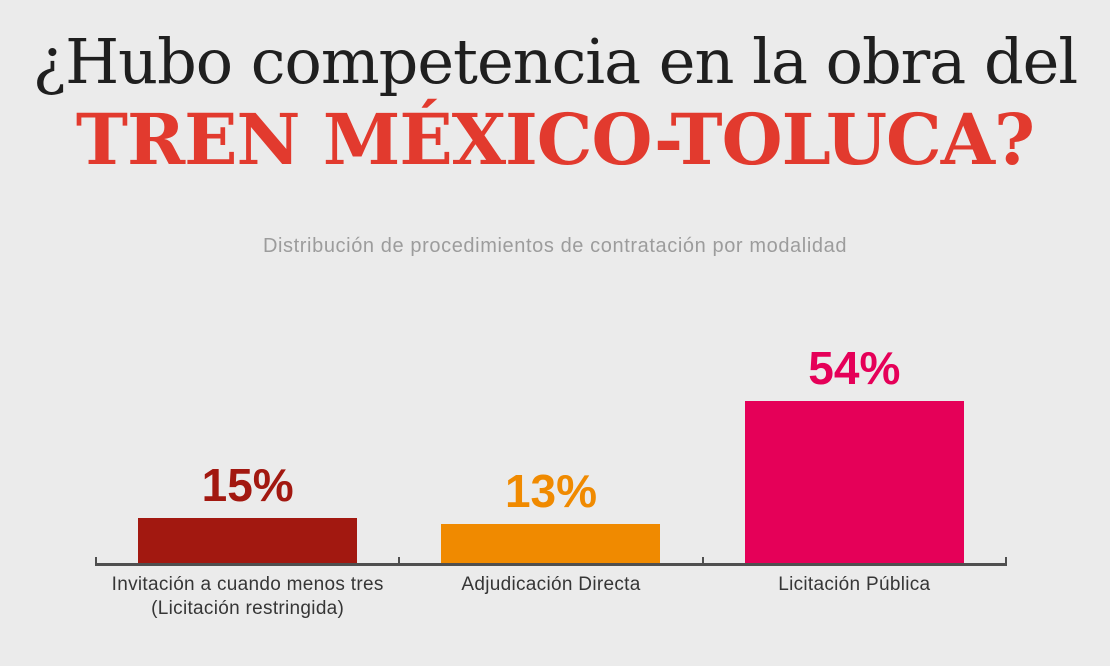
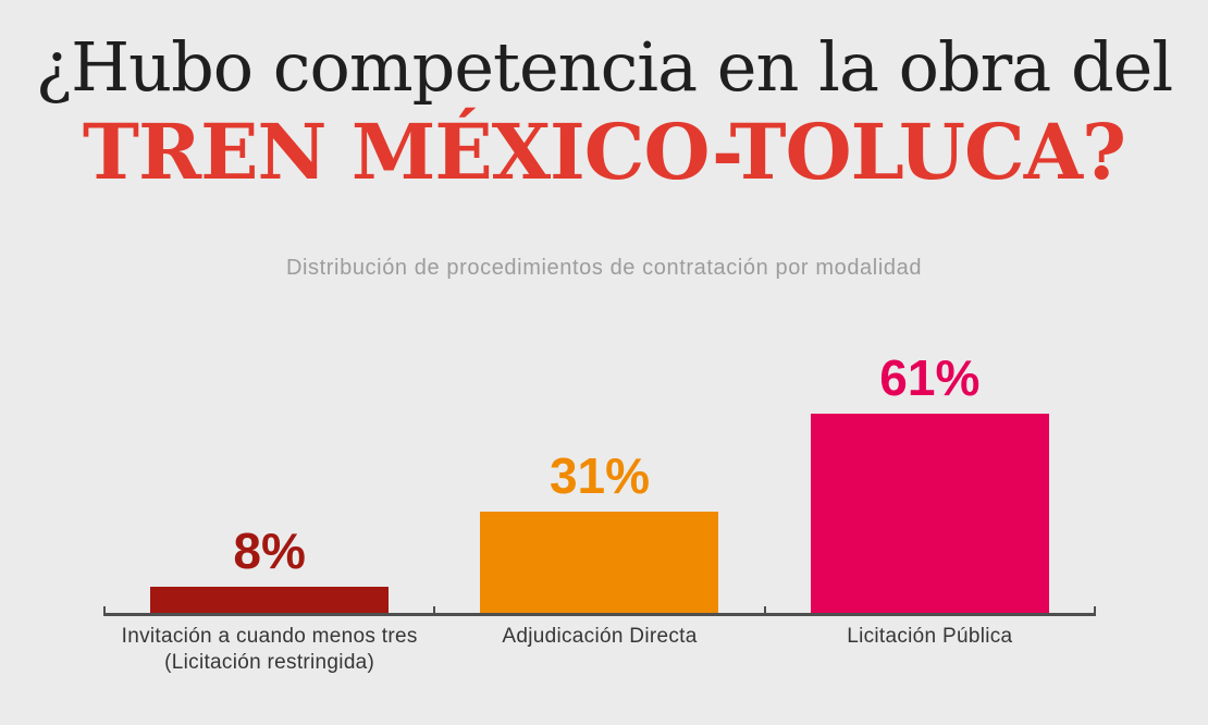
Invitación a cuando menos tres (Licitación restringida): 15% -> 8%
Adjudicación Directa: 13% -> 31%
Licitación Pública: 54% -> 61%
